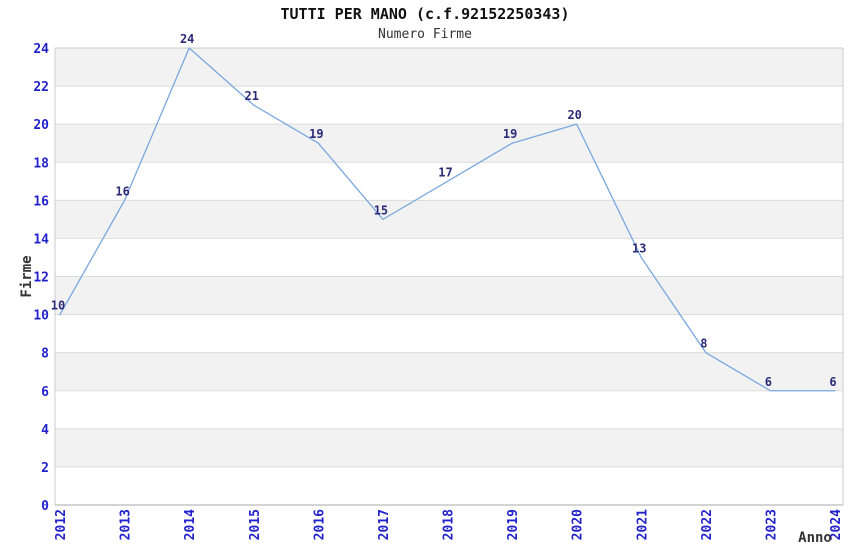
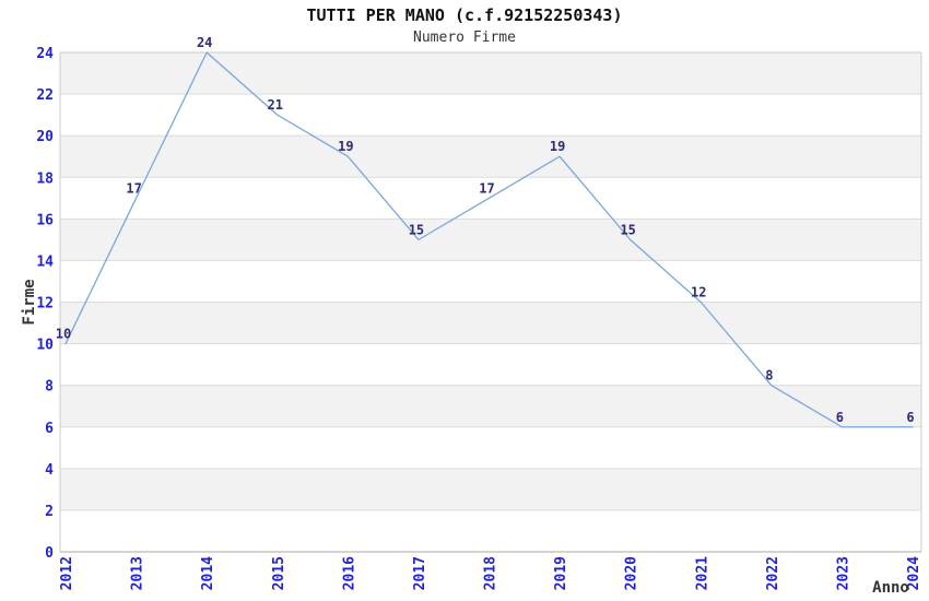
2013: 16 -> 17
2020: 20 -> 15
2021: 13 -> 12
